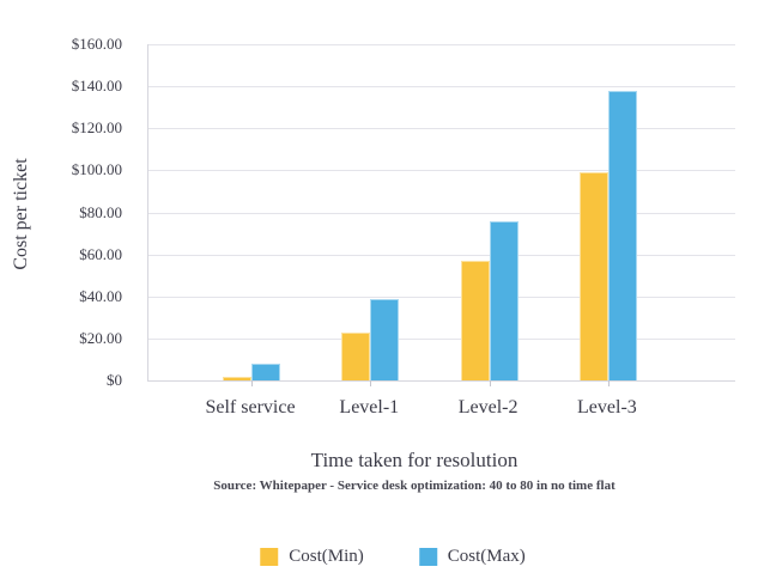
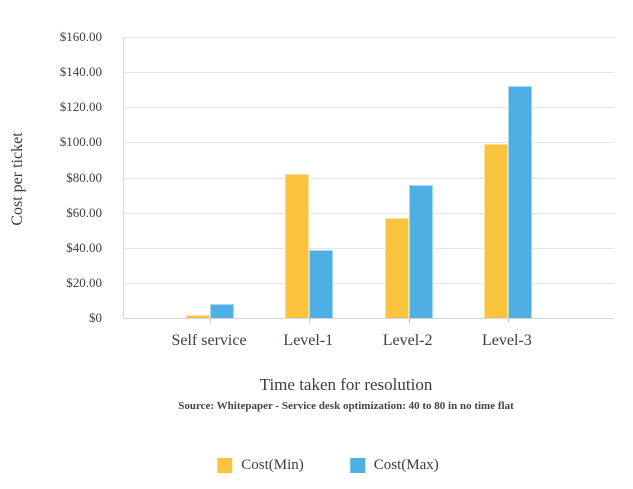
Cost(Min)/Level-1: $23 -> $82
Cost(Max)/Level-3: $138 -> $132
